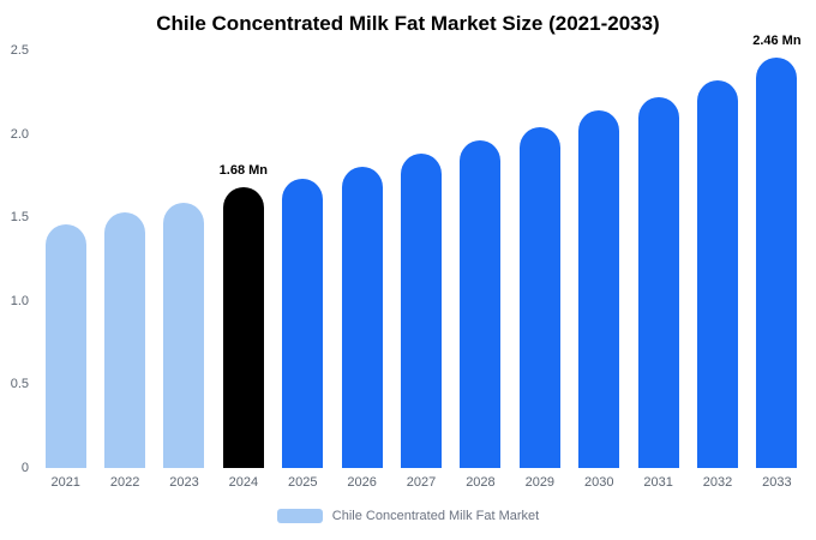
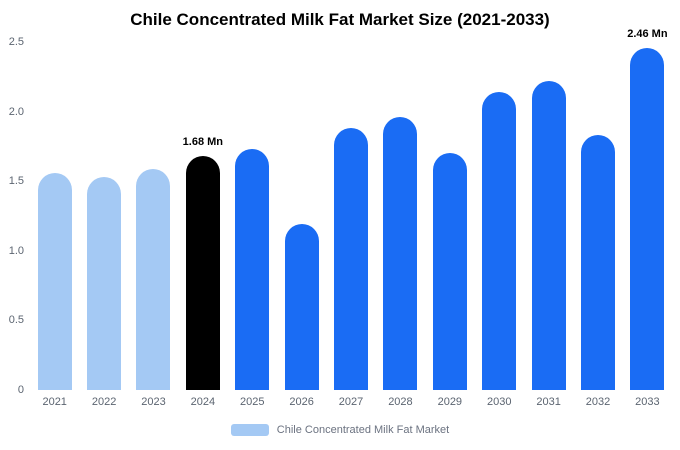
2021: 1.46 -> 1.56
2026: 1.80 -> 1.19
2029: 2.04 -> 1.70
2032: 2.32 -> 1.83
